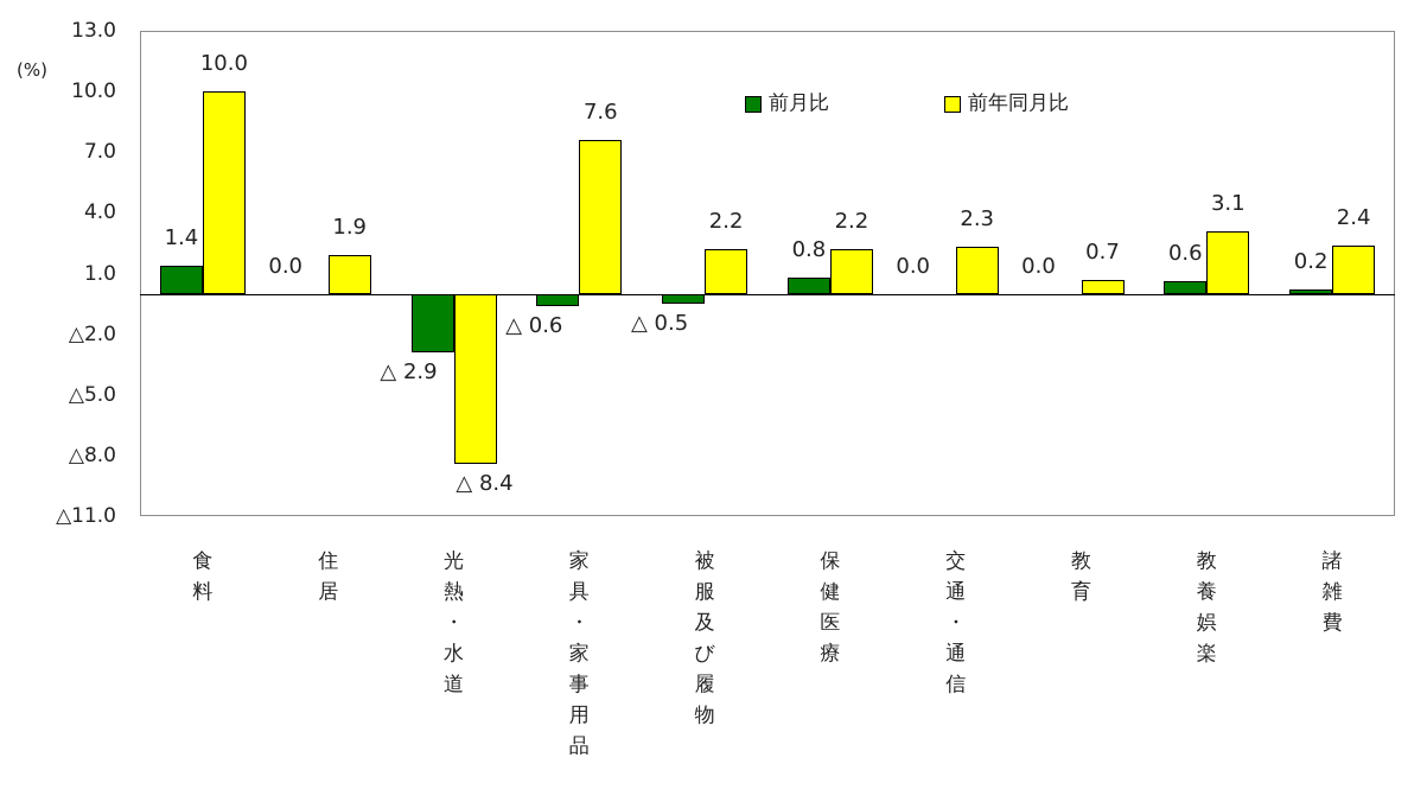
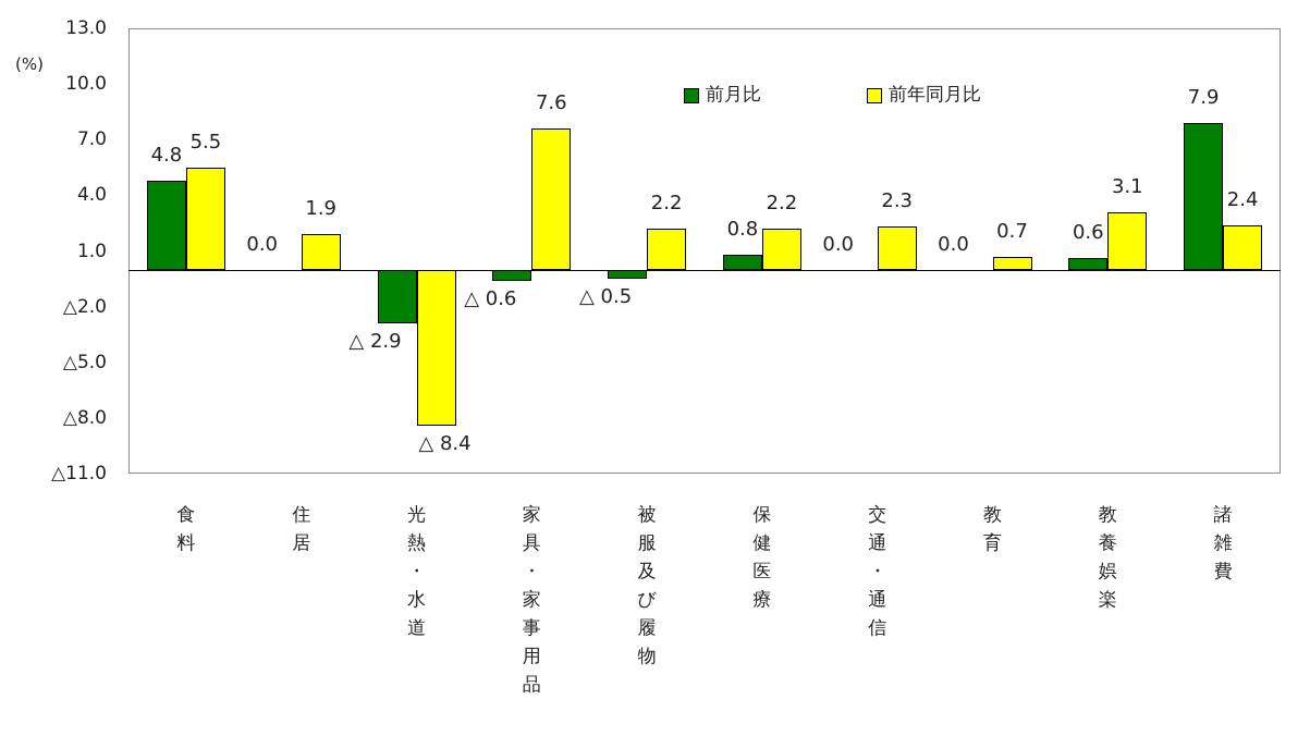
前月比/食料: 1.4 -> 4.8
前年同月比/食料: 10.0 -> 5.5
前月比/諸雑費: 0.2 -> 7.9
